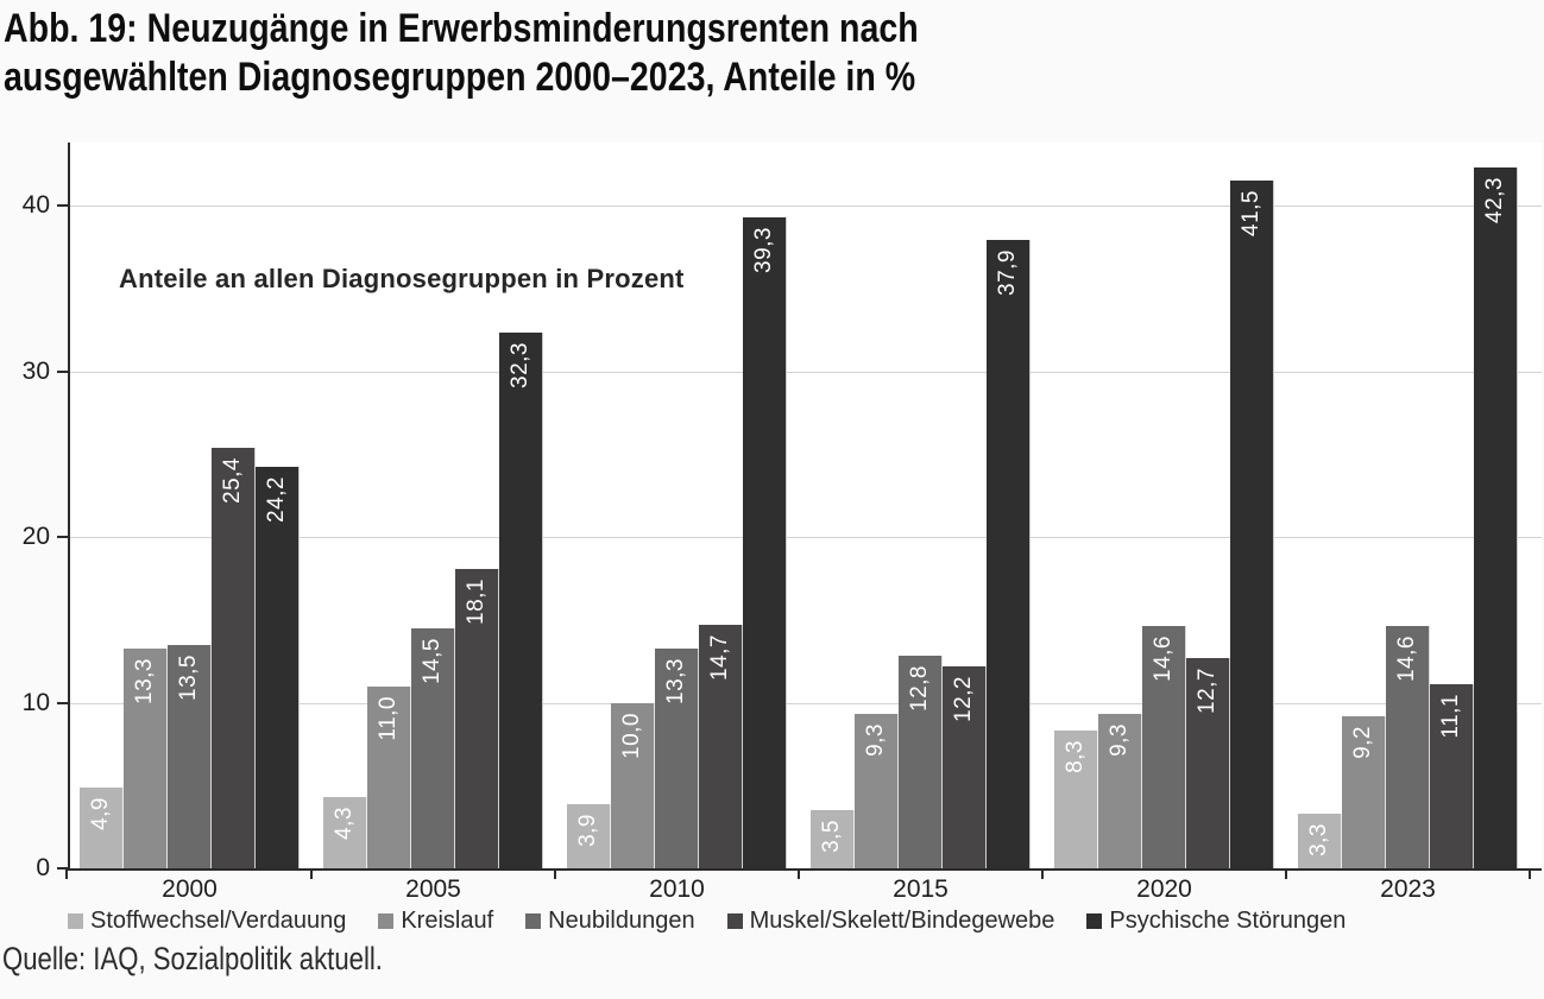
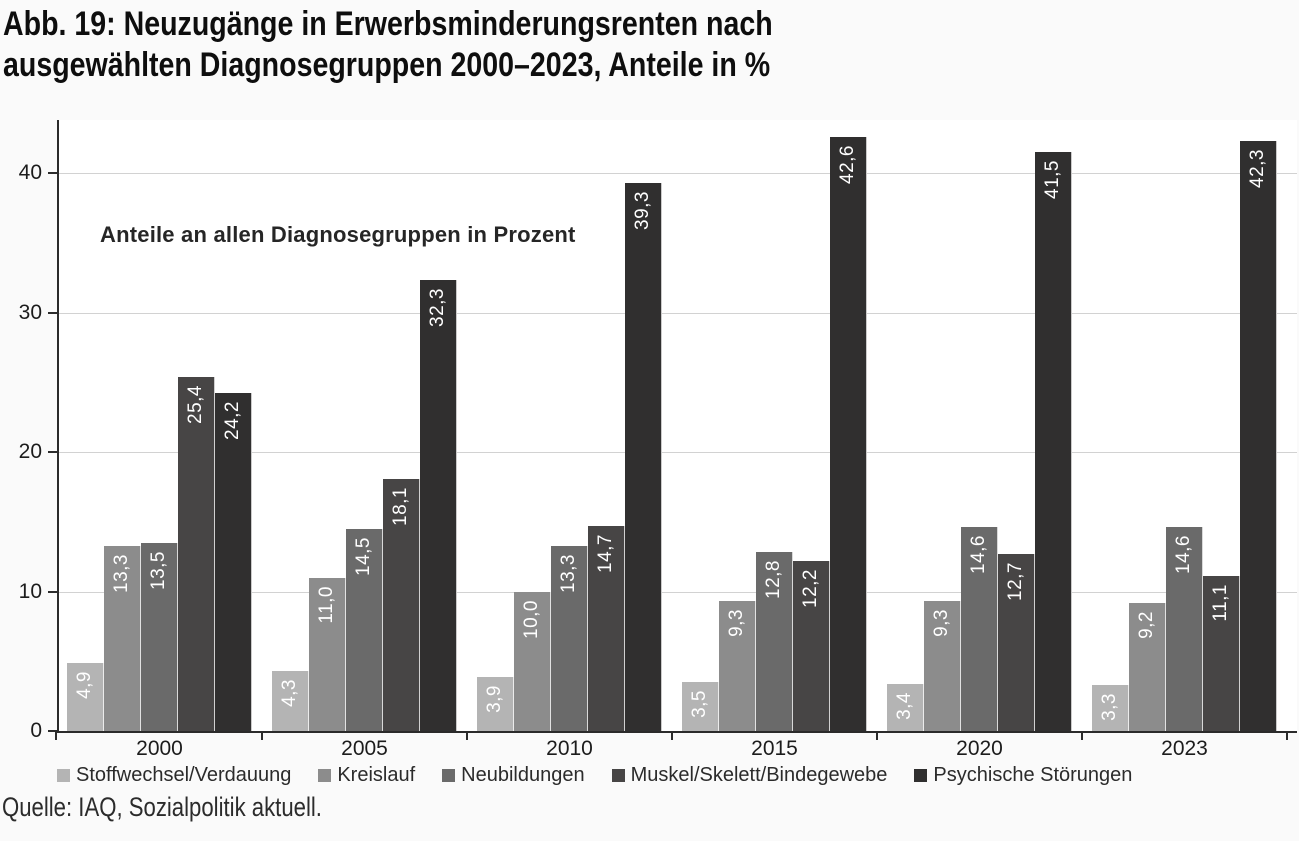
Psychische Störungen/2015: 37,9 -> 42,6
Stoffwechsel/Verdauung/2020: 8,3 -> 3,4
